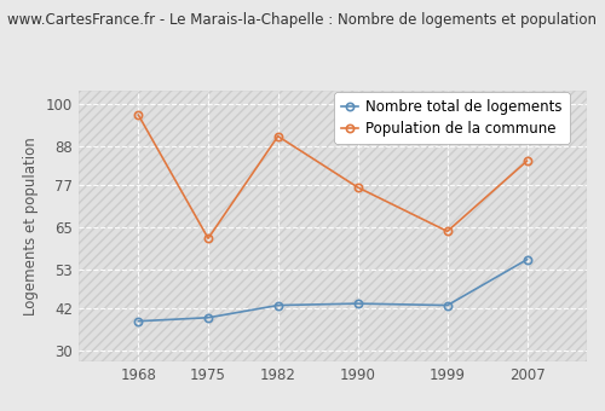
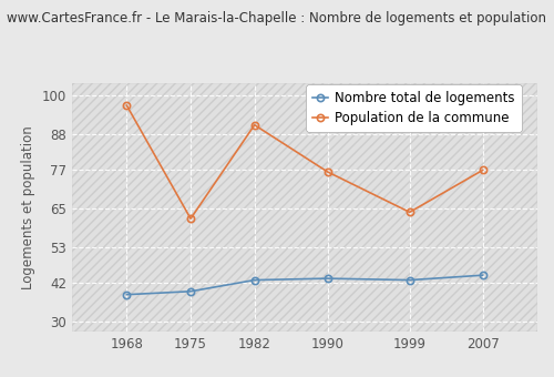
Nombre total de logements/2007: 56.0 -> 44.5
Population de la commune/2007: 84.0 -> 77.0
